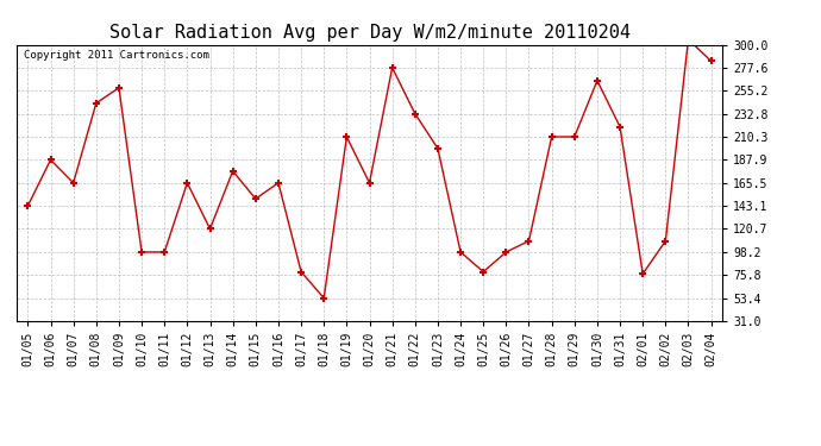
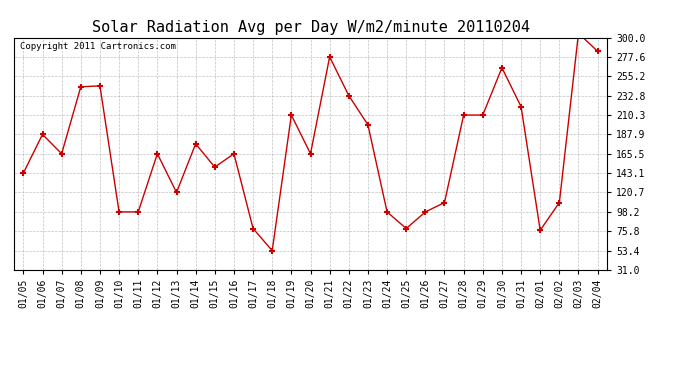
01/09: 258 -> 244
